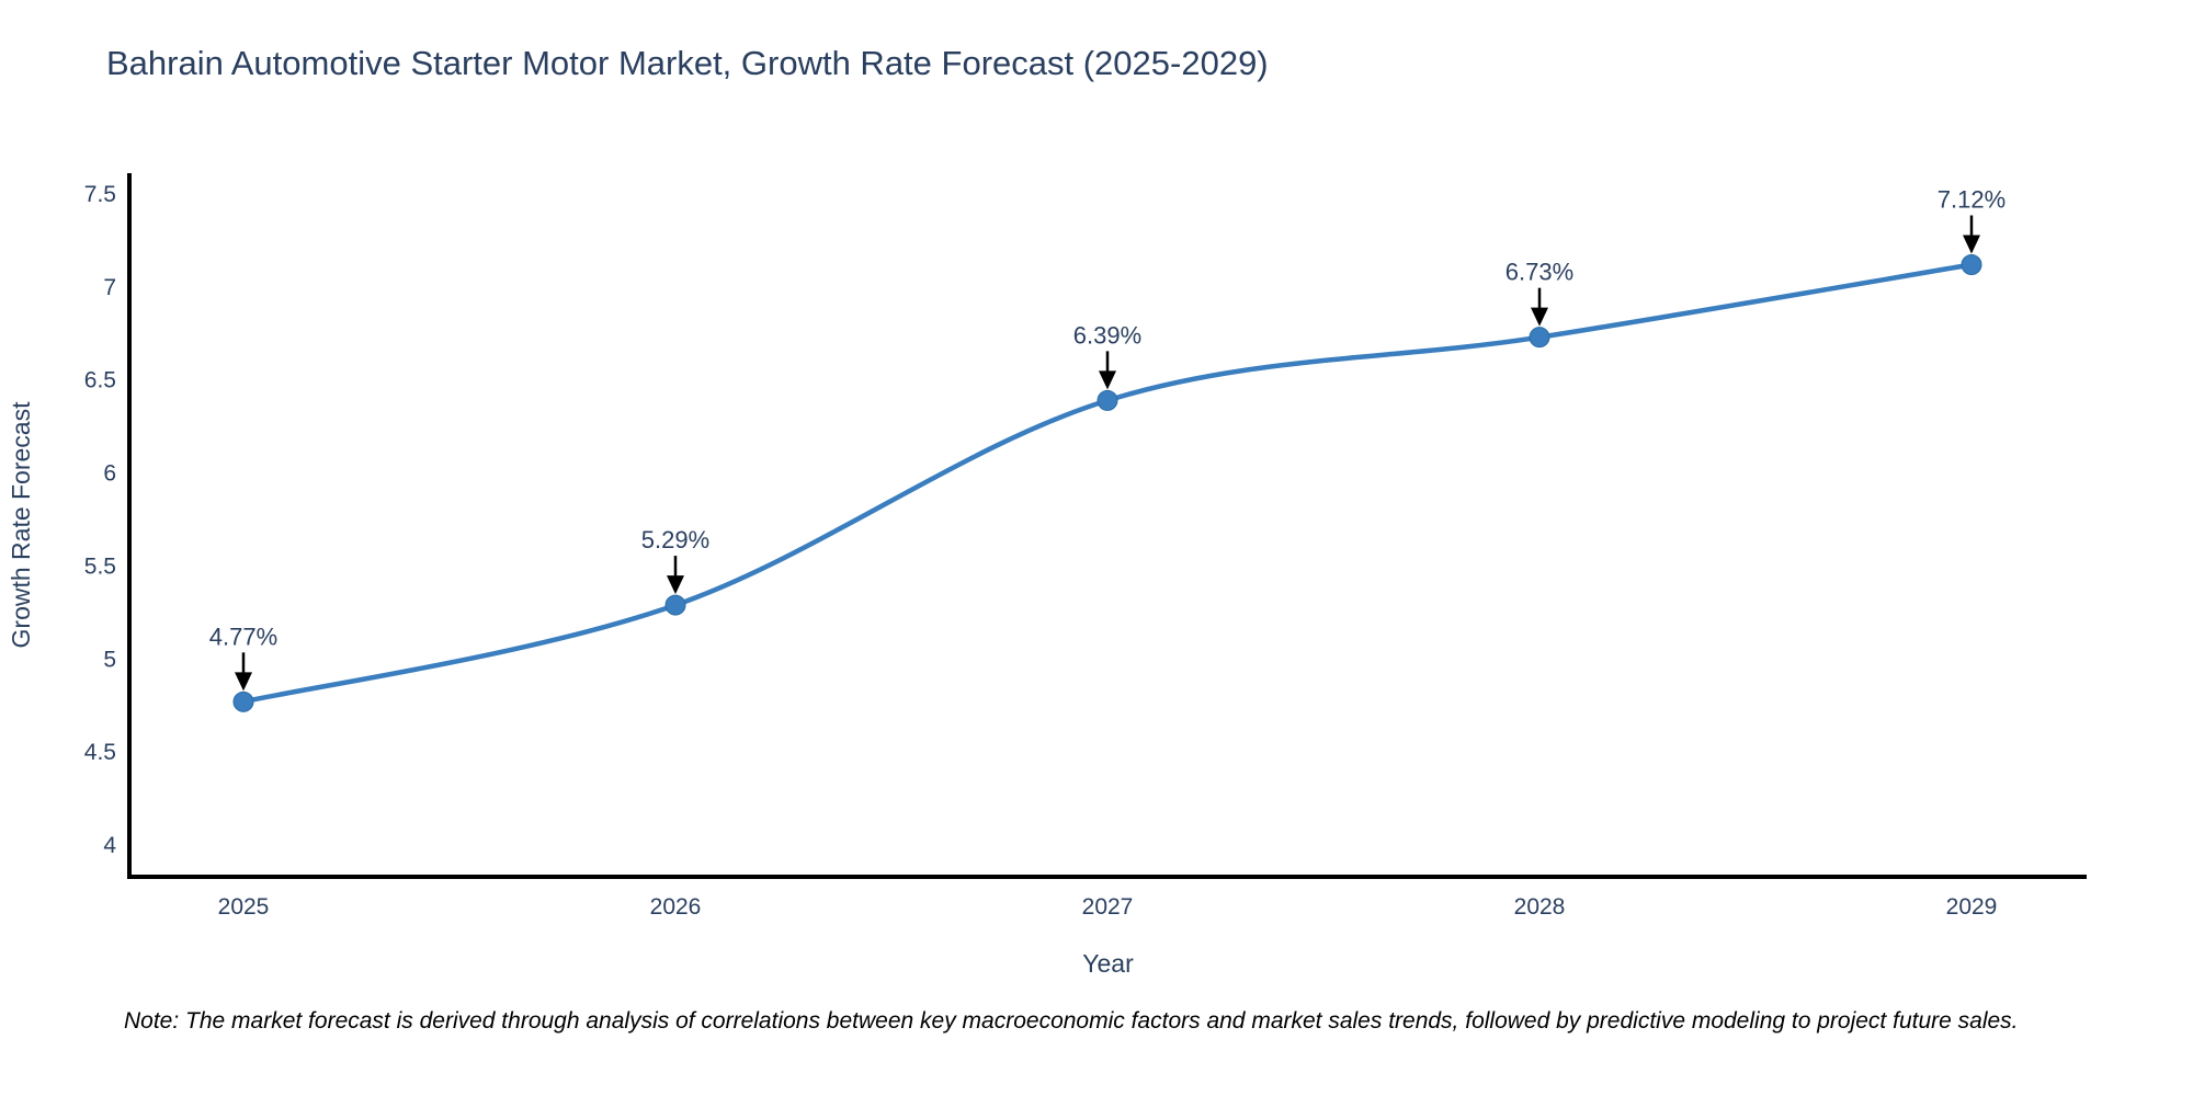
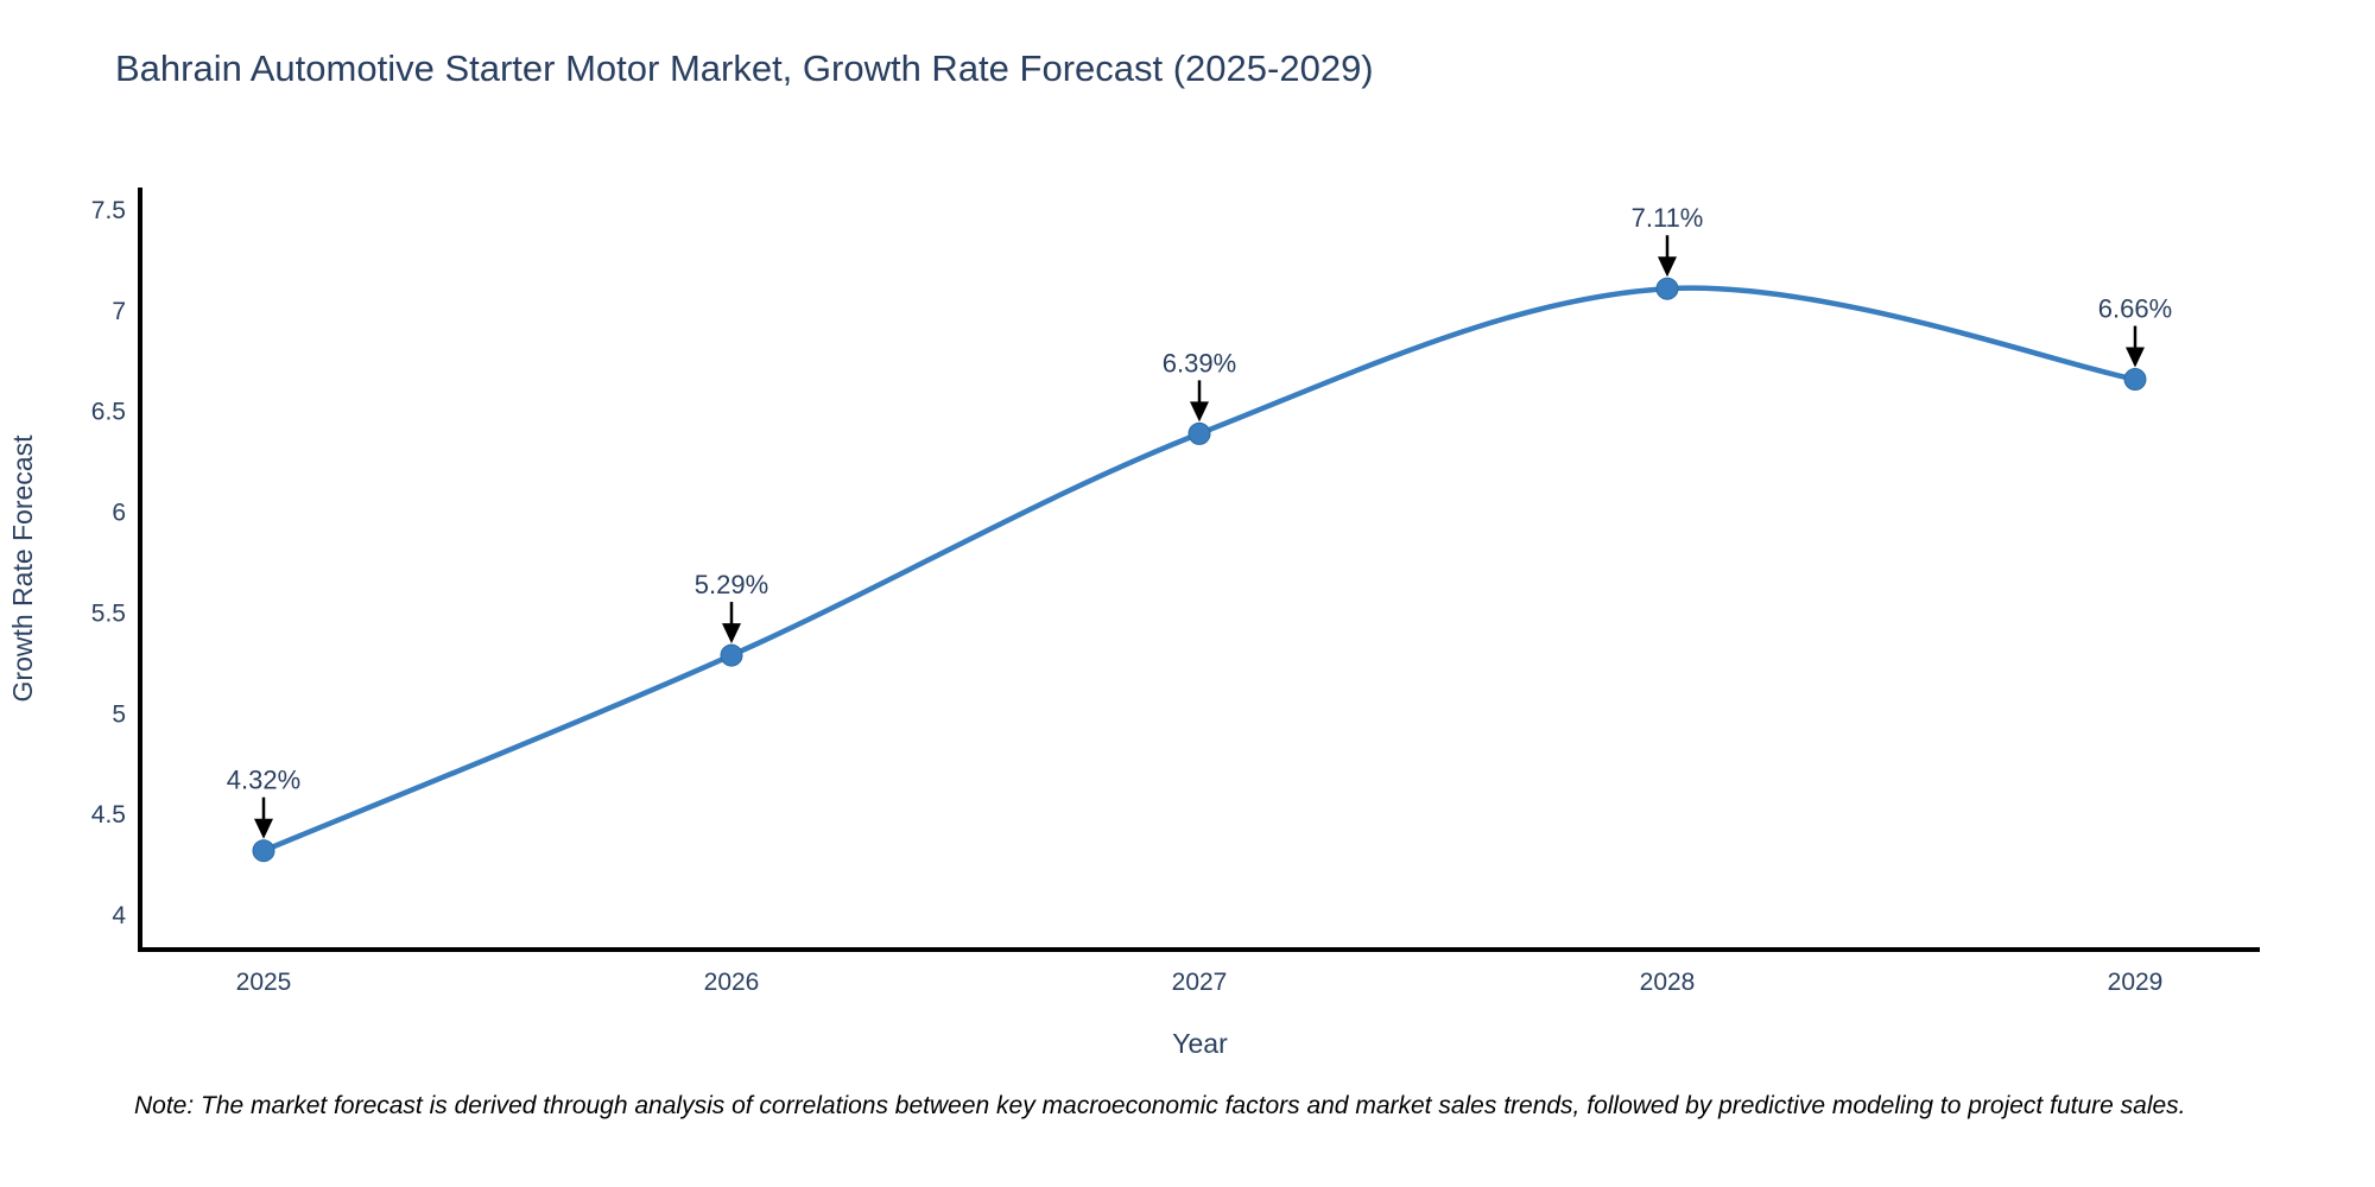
2025: 4.77% -> 4.32%
2028: 6.73% -> 7.11%
2029: 7.12% -> 6.66%
